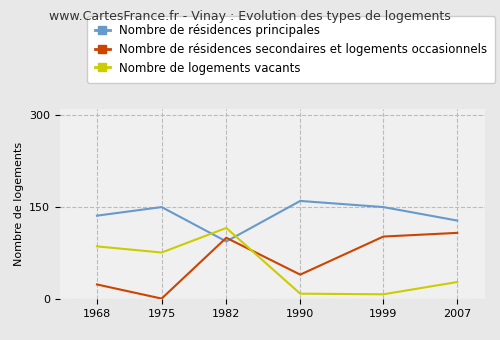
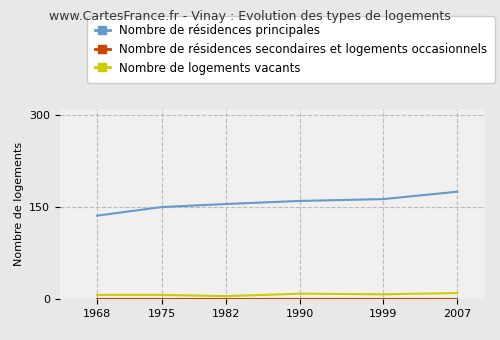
Nombre de résidences secondaires et logements occasionnels/1968: 24 -> 1
Nombre de logements vacants/1968: 86 -> 7
Nombre de logements vacants/1975: 76 -> 7
Nombre de résidences principales/1982: 94 -> 155
Nombre de résidences secondaires et logements occasionnels/1982: 100 -> 1
Nombre de logements vacants/1982: 116 -> 5
Nombre de résidences secondaires et logements occasionnels/1990: 40 -> 1
Nombre de résidences principales/1999: 150 -> 163
Nombre de résidences secondaires et logements occasionnels/1999: 102 -> 1
Nombre de résidences principales/2007: 128 -> 175
Nombre de résidences secondaires et logements occasionnels/2007: 108 -> 1
Nombre de logements vacants/2007: 28 -> 10
